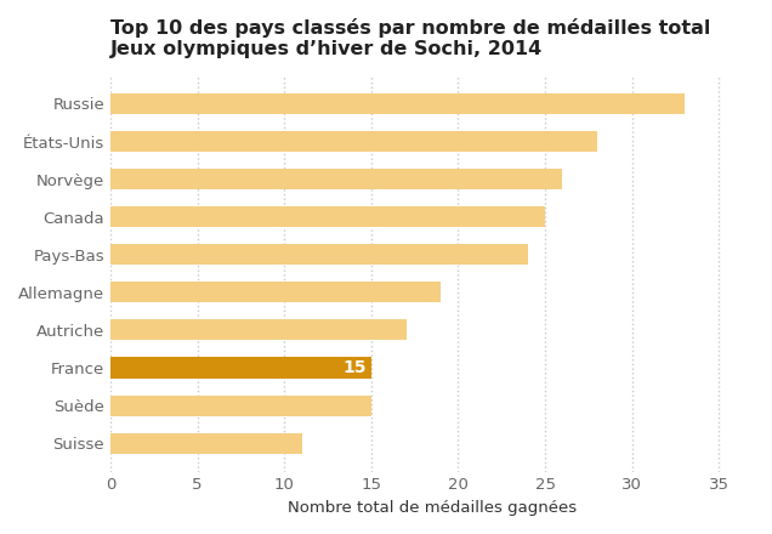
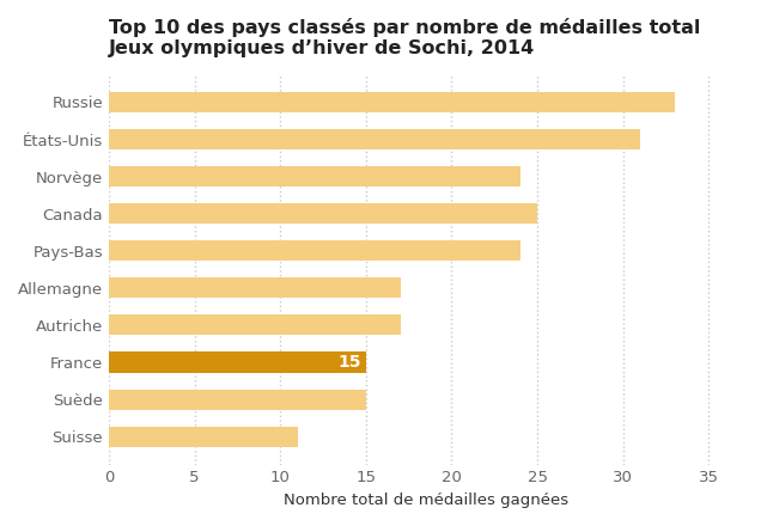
États-Unis: 28 -> 31
Norvège: 26 -> 24
Allemagne: 19 -> 17
